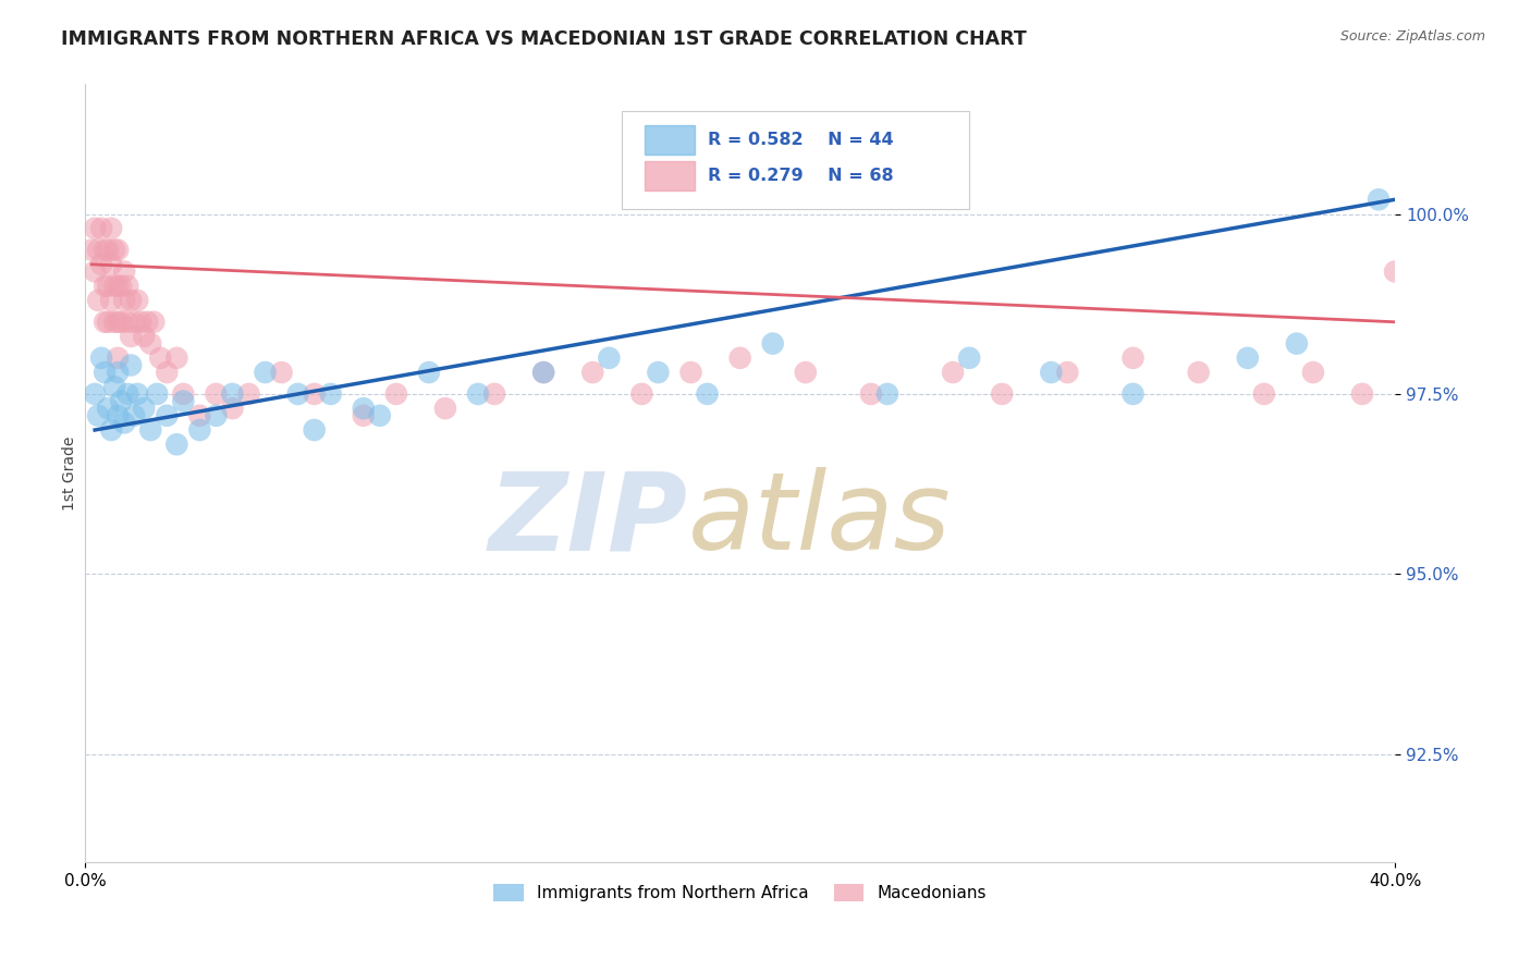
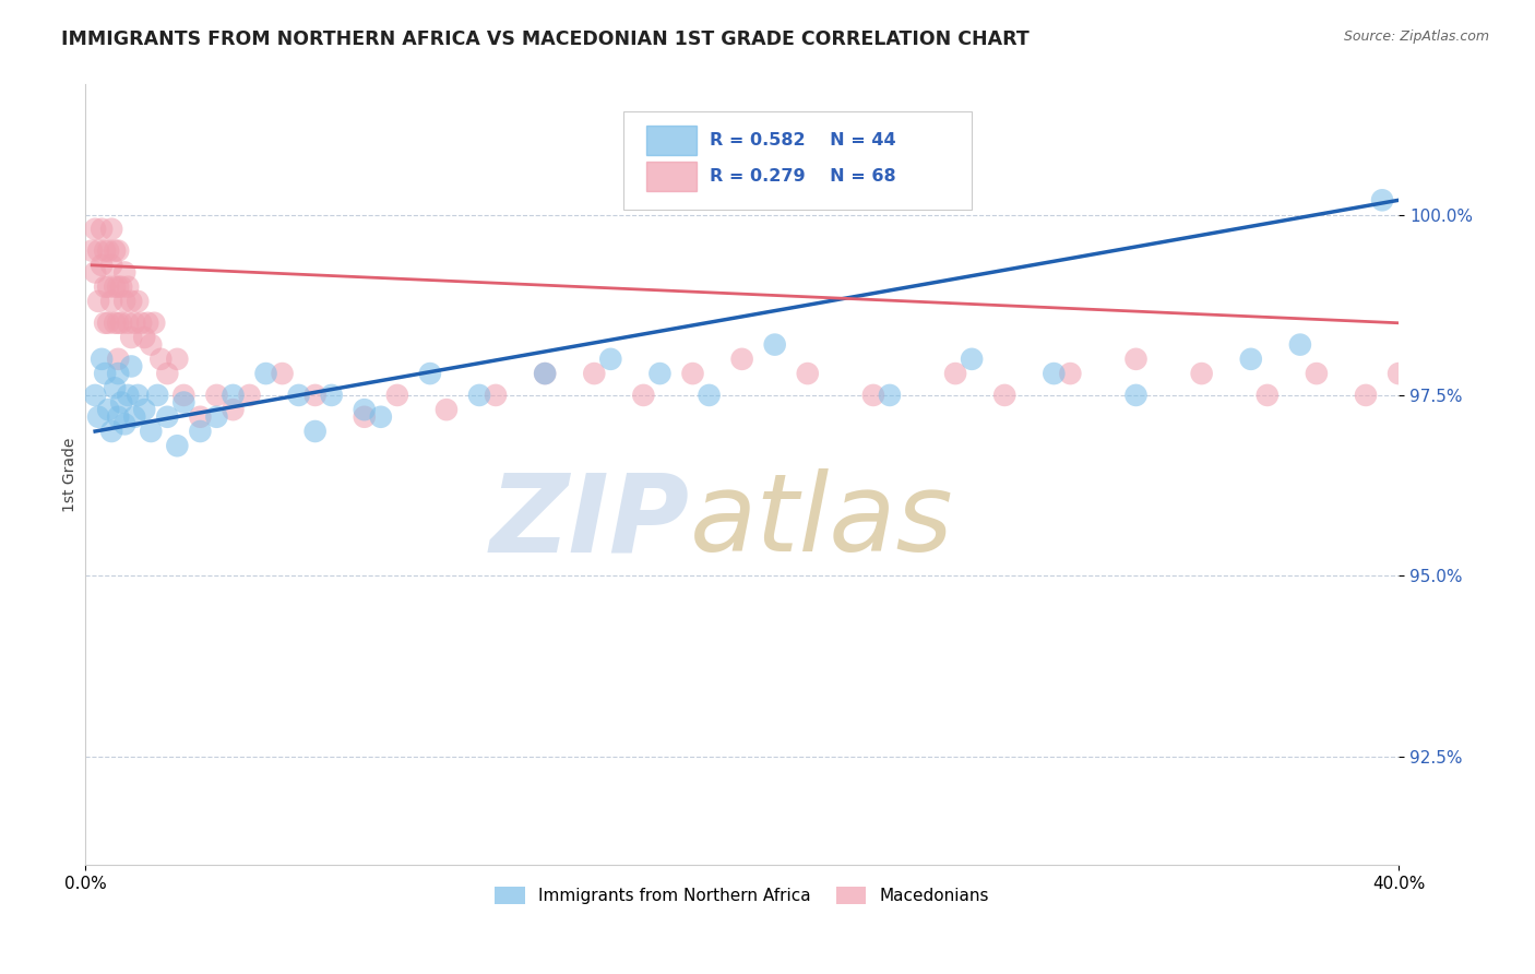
Macedonians/40.0%: 99.2% -> 97.8%
